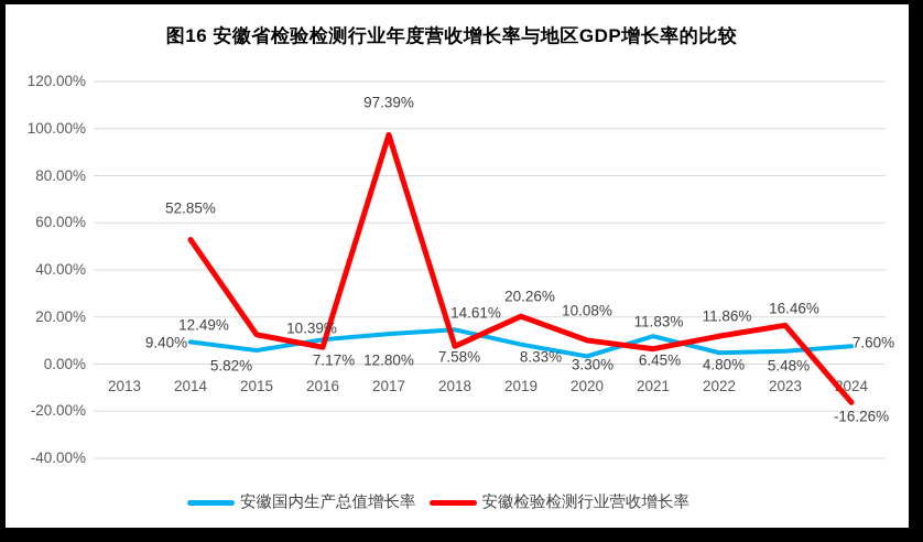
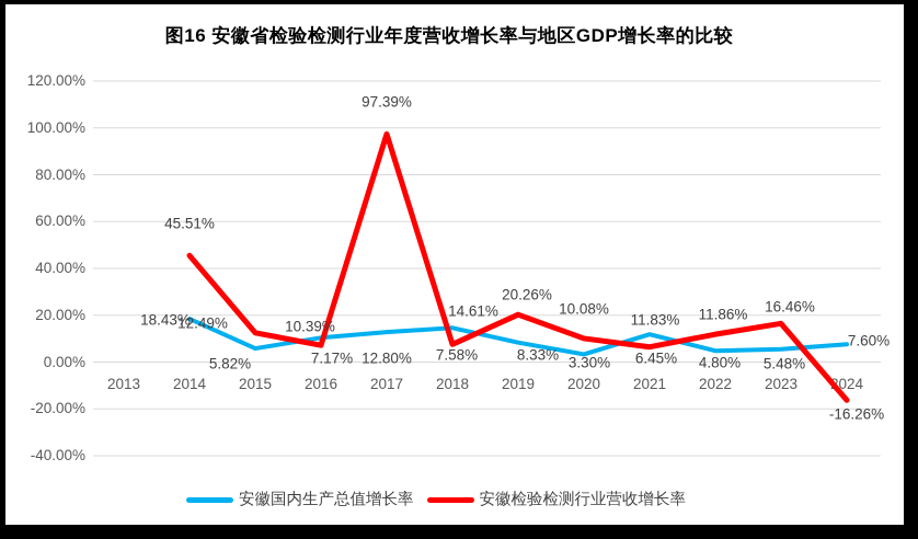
安徽国内生产总值增长率/2014: 9.40% -> 18.43%
安徽检验检测行业营收增长率/2014: 52.85% -> 45.51%
